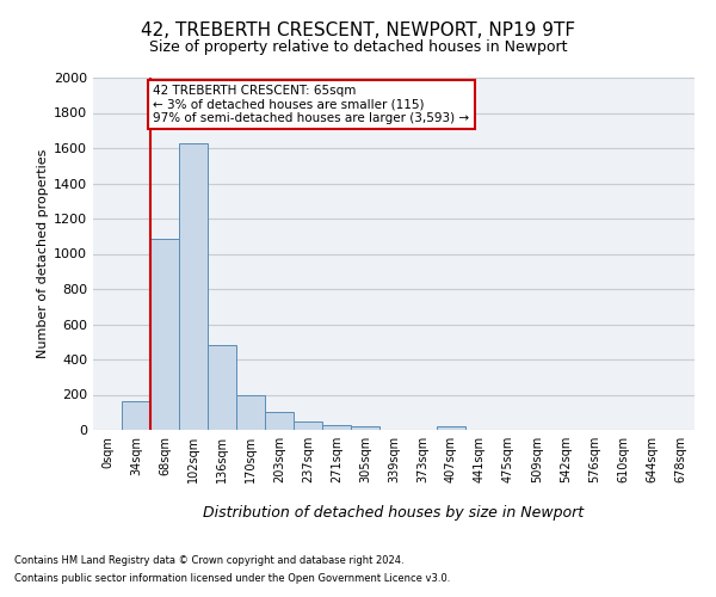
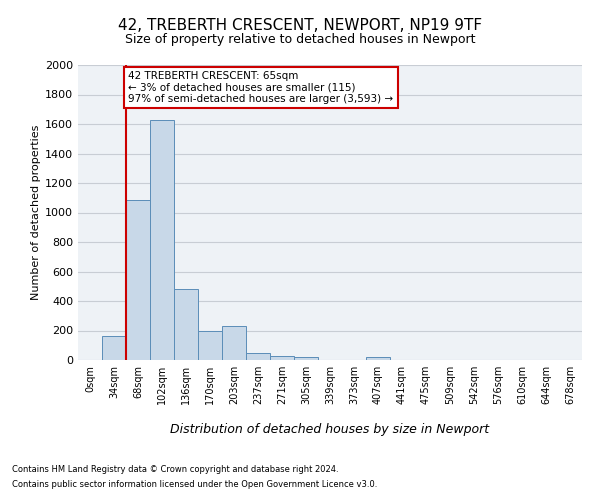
203sqm: 100 -> 230
